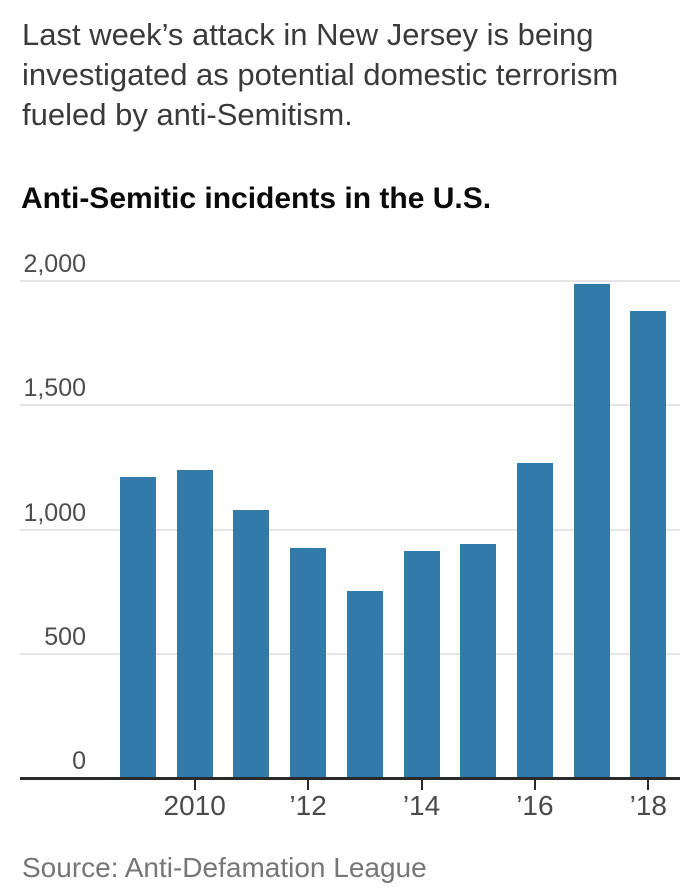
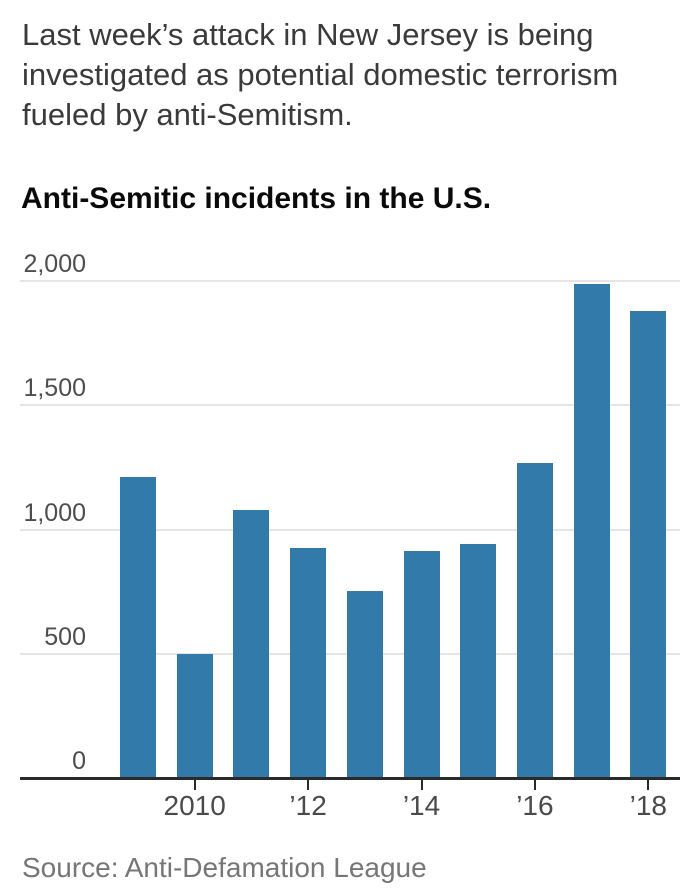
2010: 1240 -> 500
